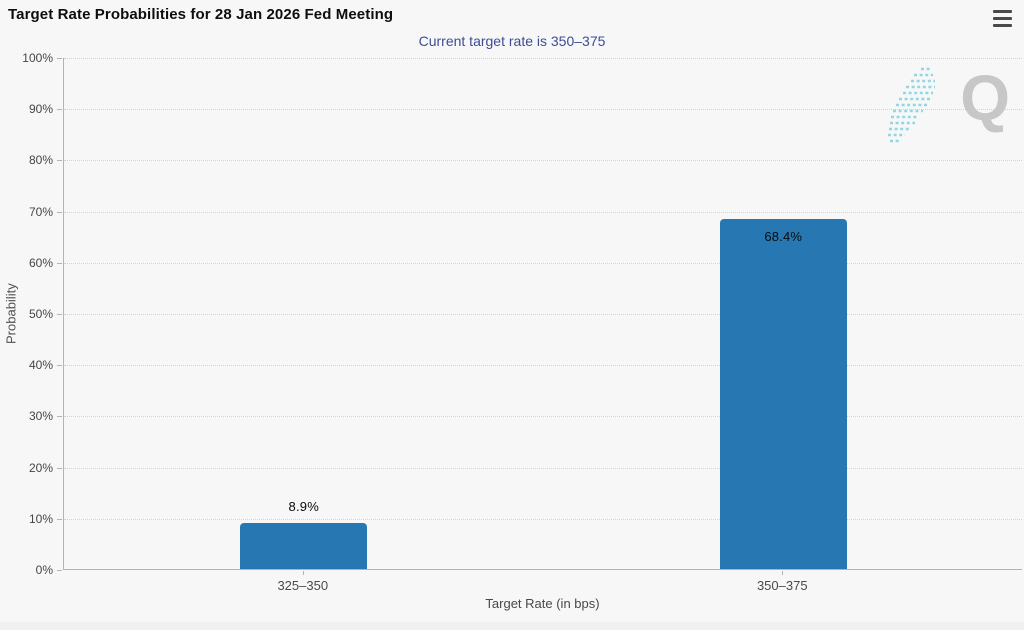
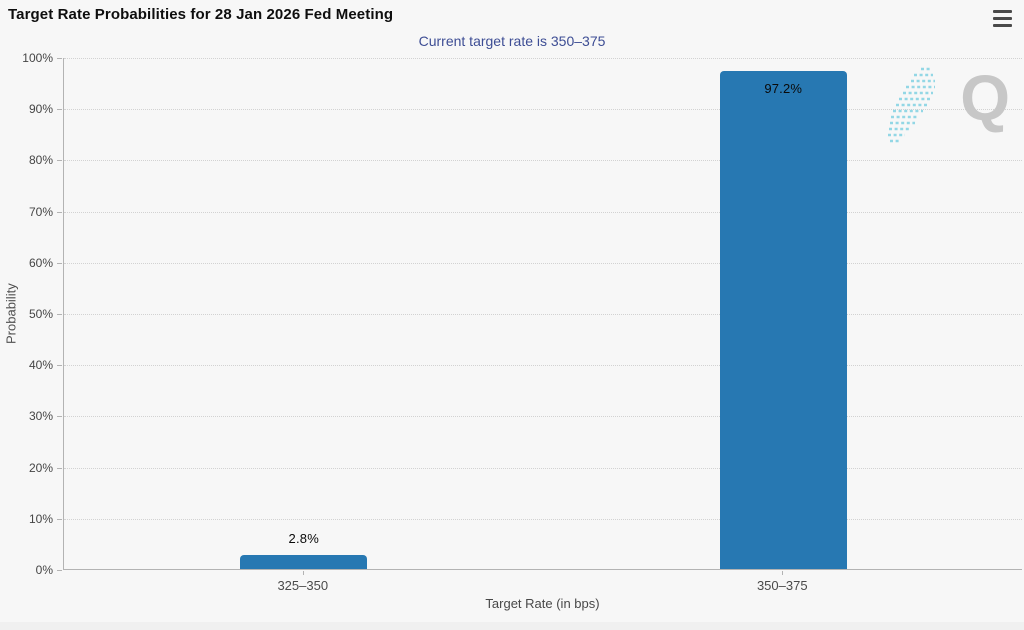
325–350: 8.9% -> 2.8%
350–375: 68.4% -> 97.2%
